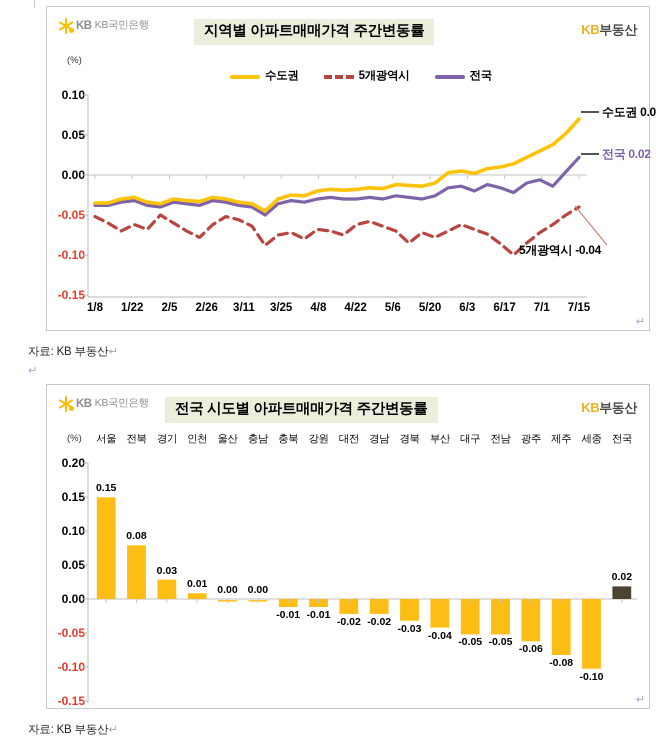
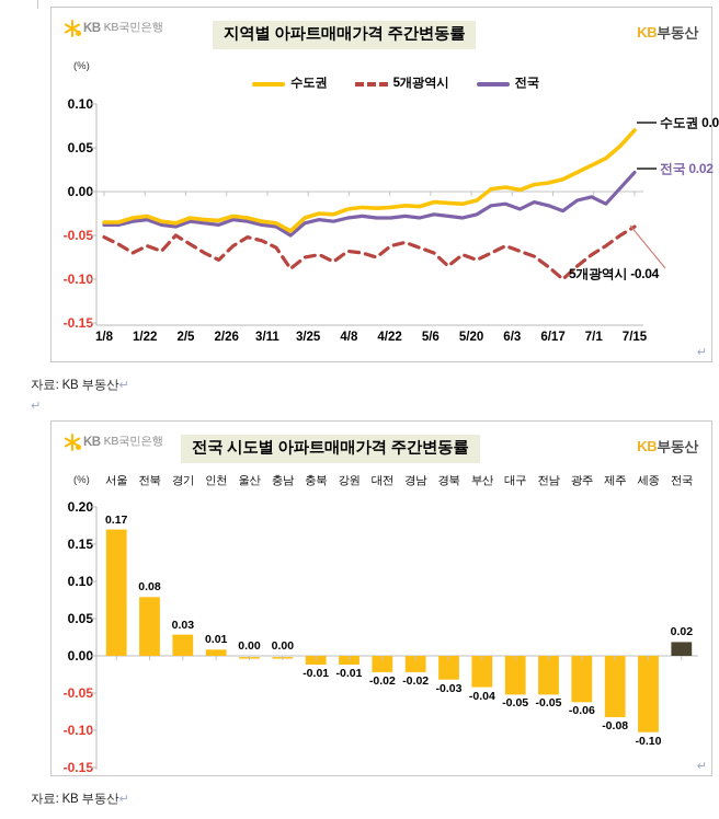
전국 시도별 아파트매매가격 주간변동률/서울: 0.15 -> 0.17
